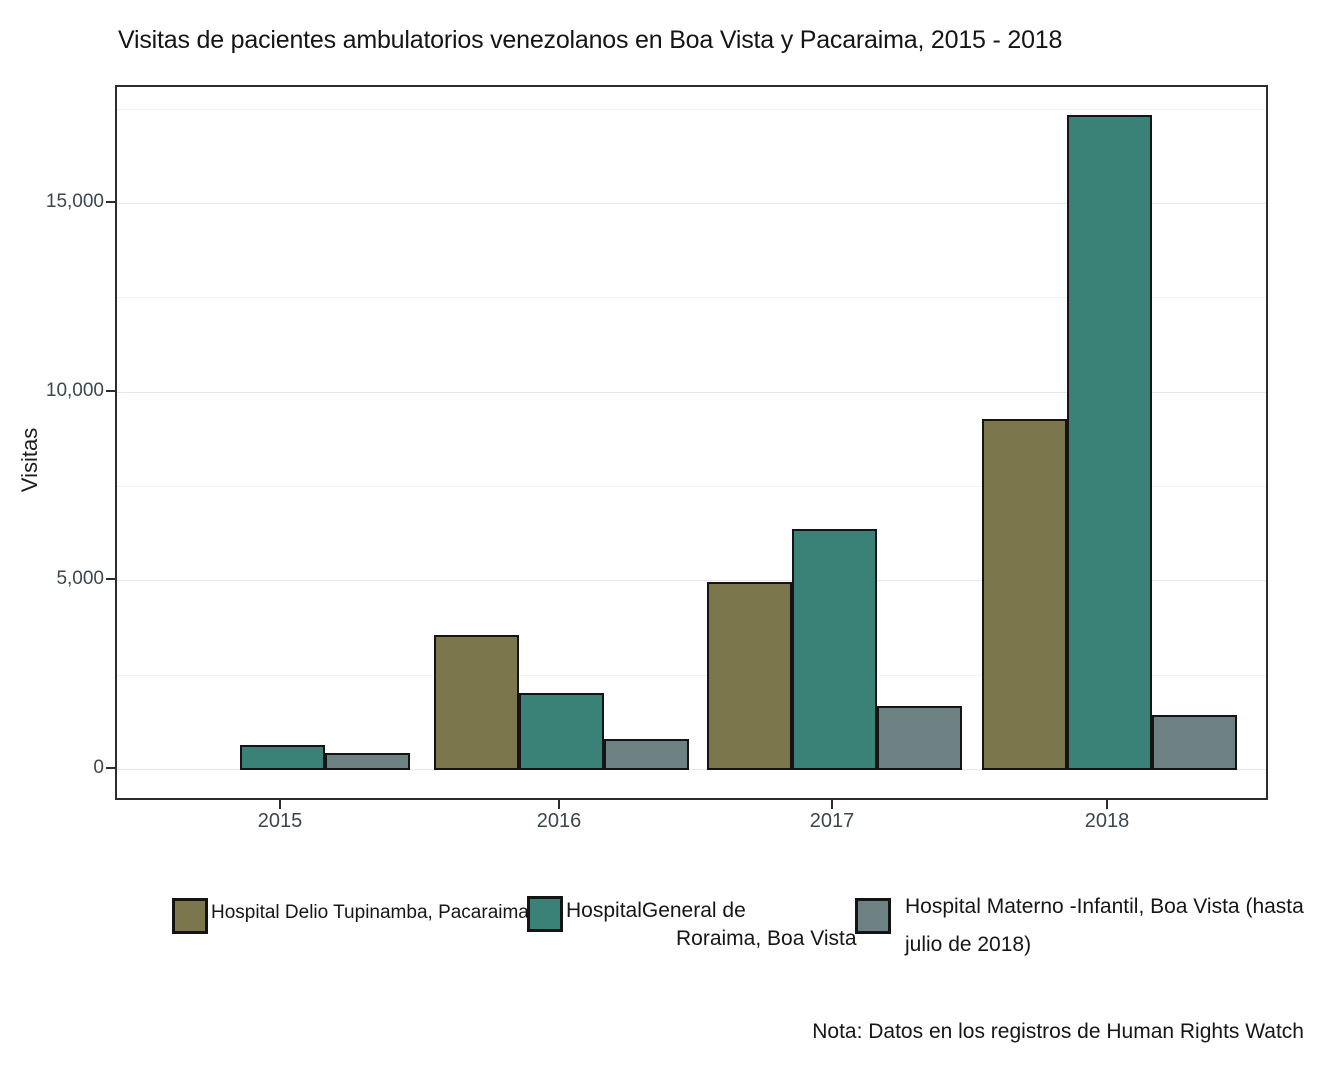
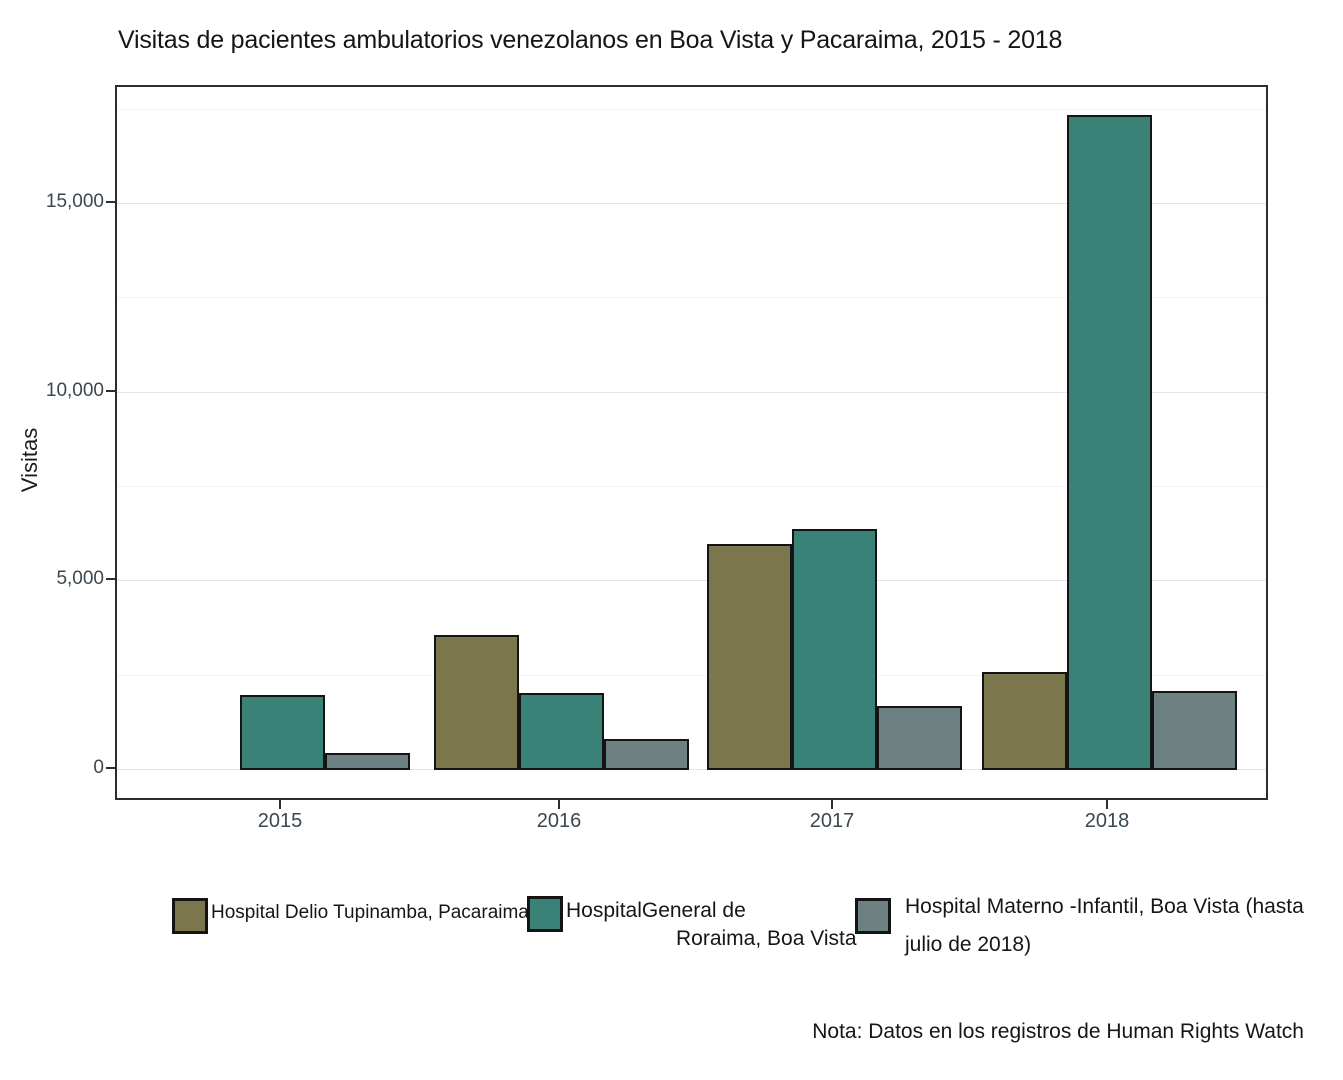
HospitalGeneral de Roraima, Boa Vista/2015: 600 -> 2000
Hospital Delio Tupinamba, Pacaraima/2017: 5000 -> 6000
Hospital Delio Tupinamba, Pacaraima/2018: 9300 -> 2600
Hospital Materno -Infantil, Boa Vista (hasta julio de 2018)/2018: 1500 -> 2100
